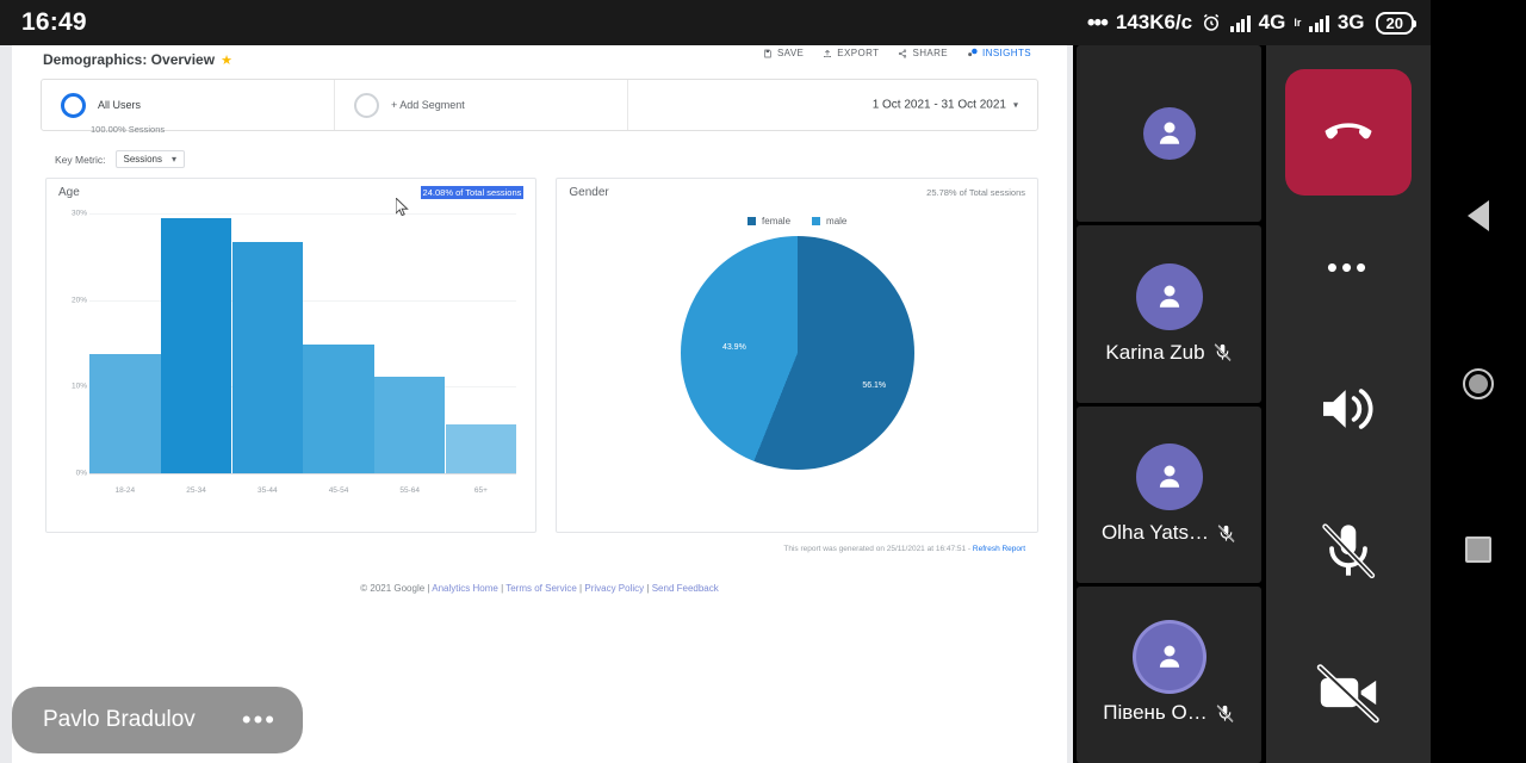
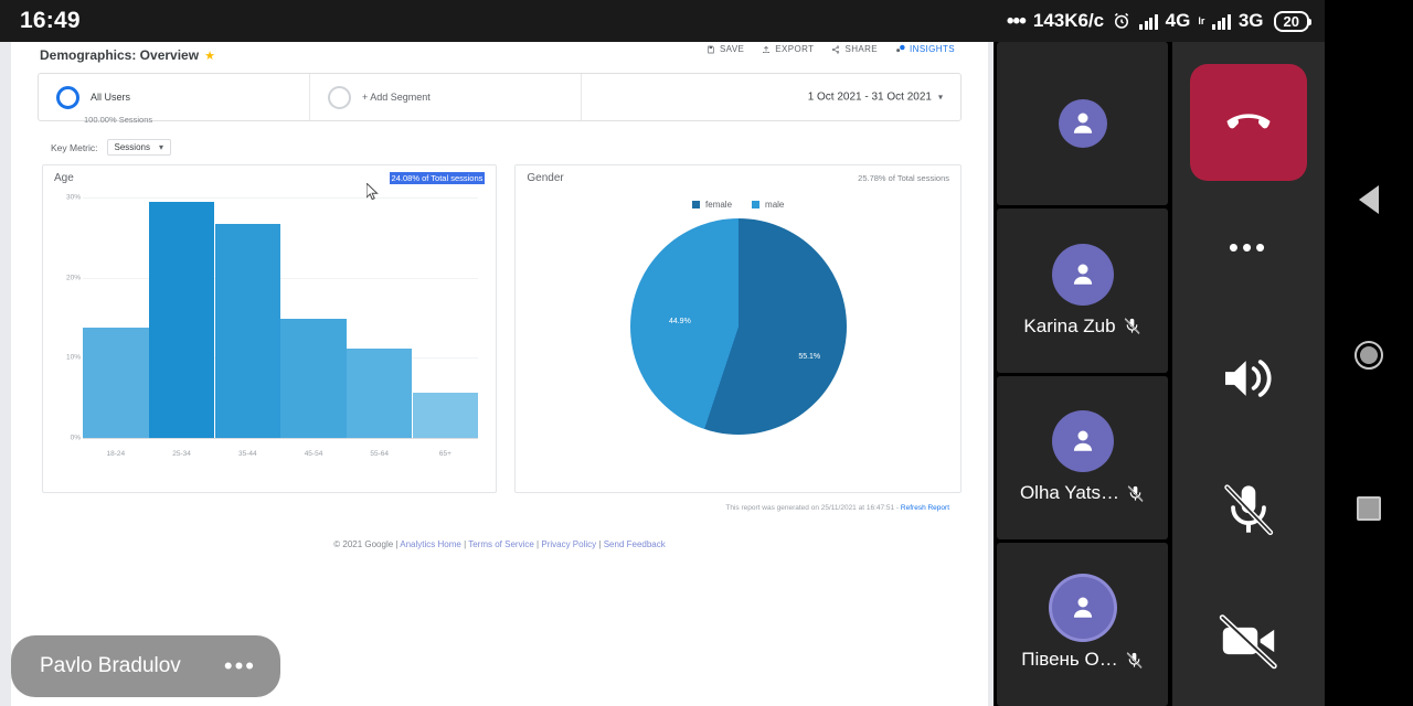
Gender/female: 56.1% -> 55.1%
Gender/male: 43.9% -> 44.9%
